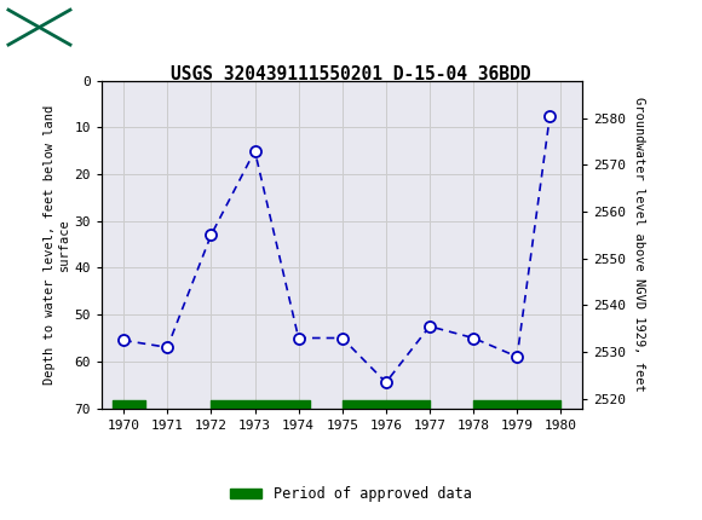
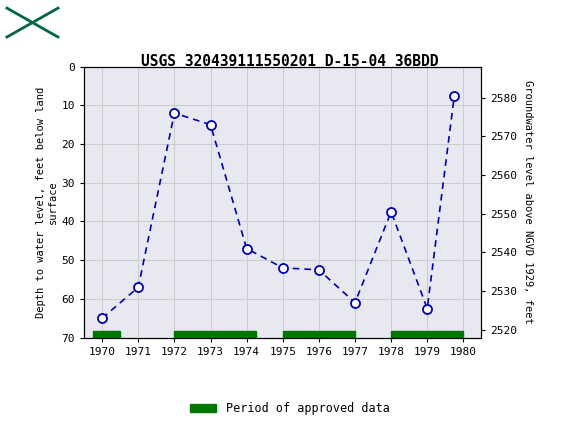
1970: 55.5 -> 65.0
1972: 33.0 -> 12.0
1974: 55.0 -> 47.0
1975: 55.0 -> 52.0
1976: 64.5 -> 52.5
1977: 52.5 -> 61.0
1978: 55.0 -> 37.5
1979: 59.0 -> 62.5
